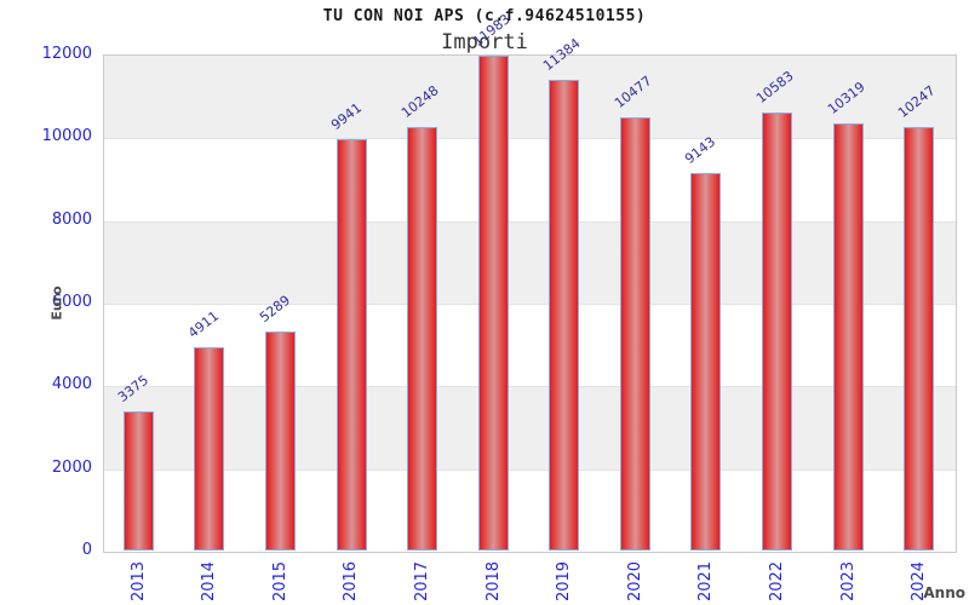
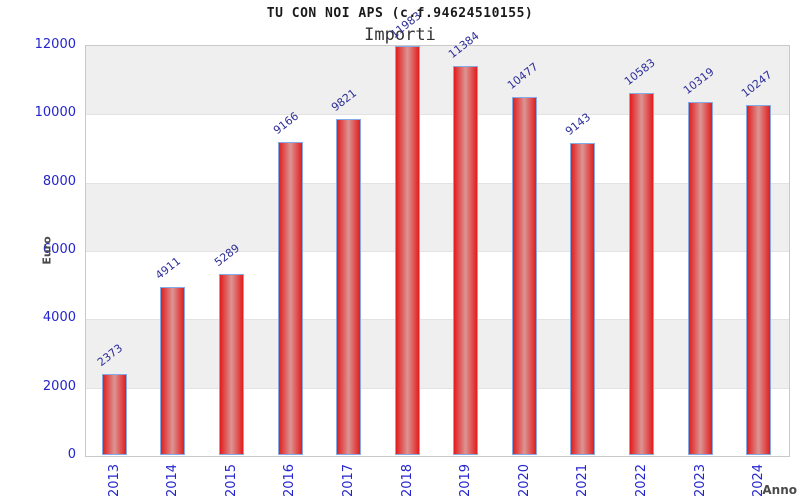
2013: 3375 -> 2373
2016: 9941 -> 9166
2017: 10248 -> 9821
